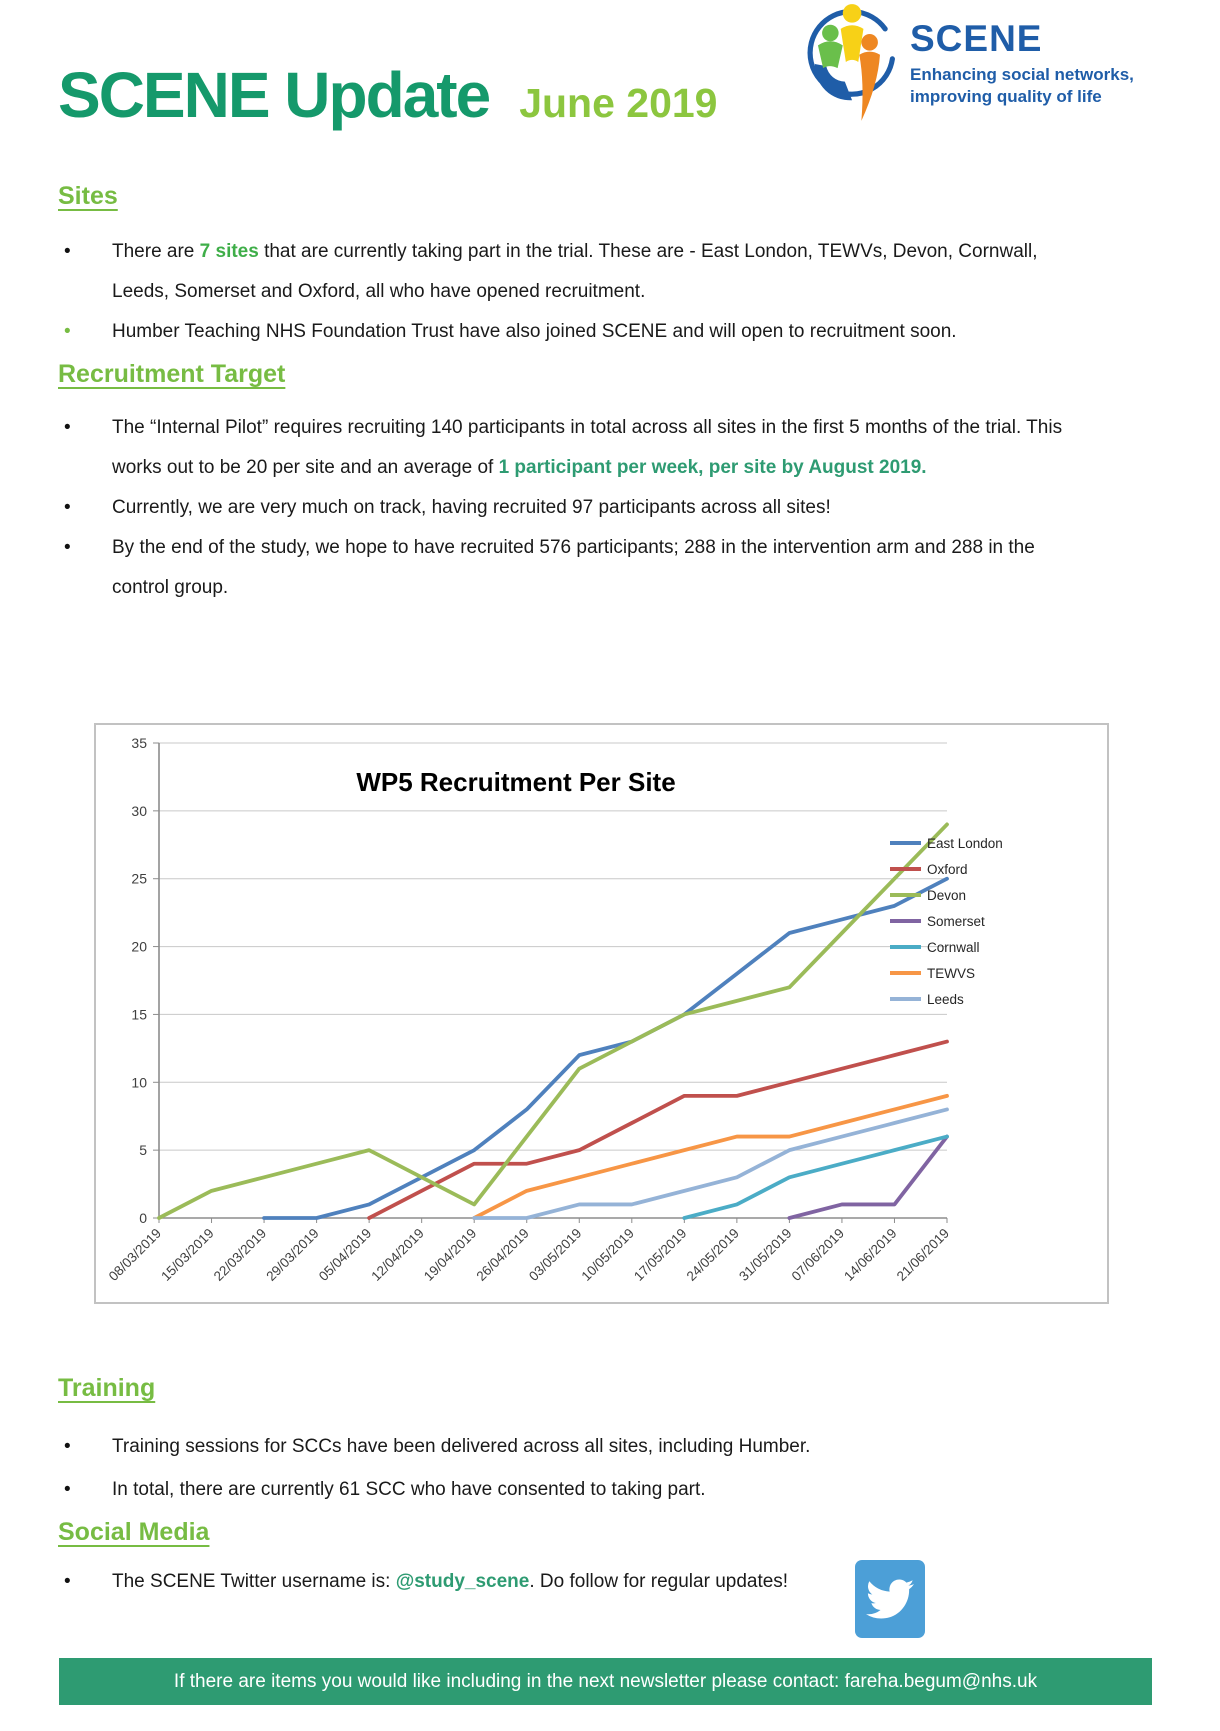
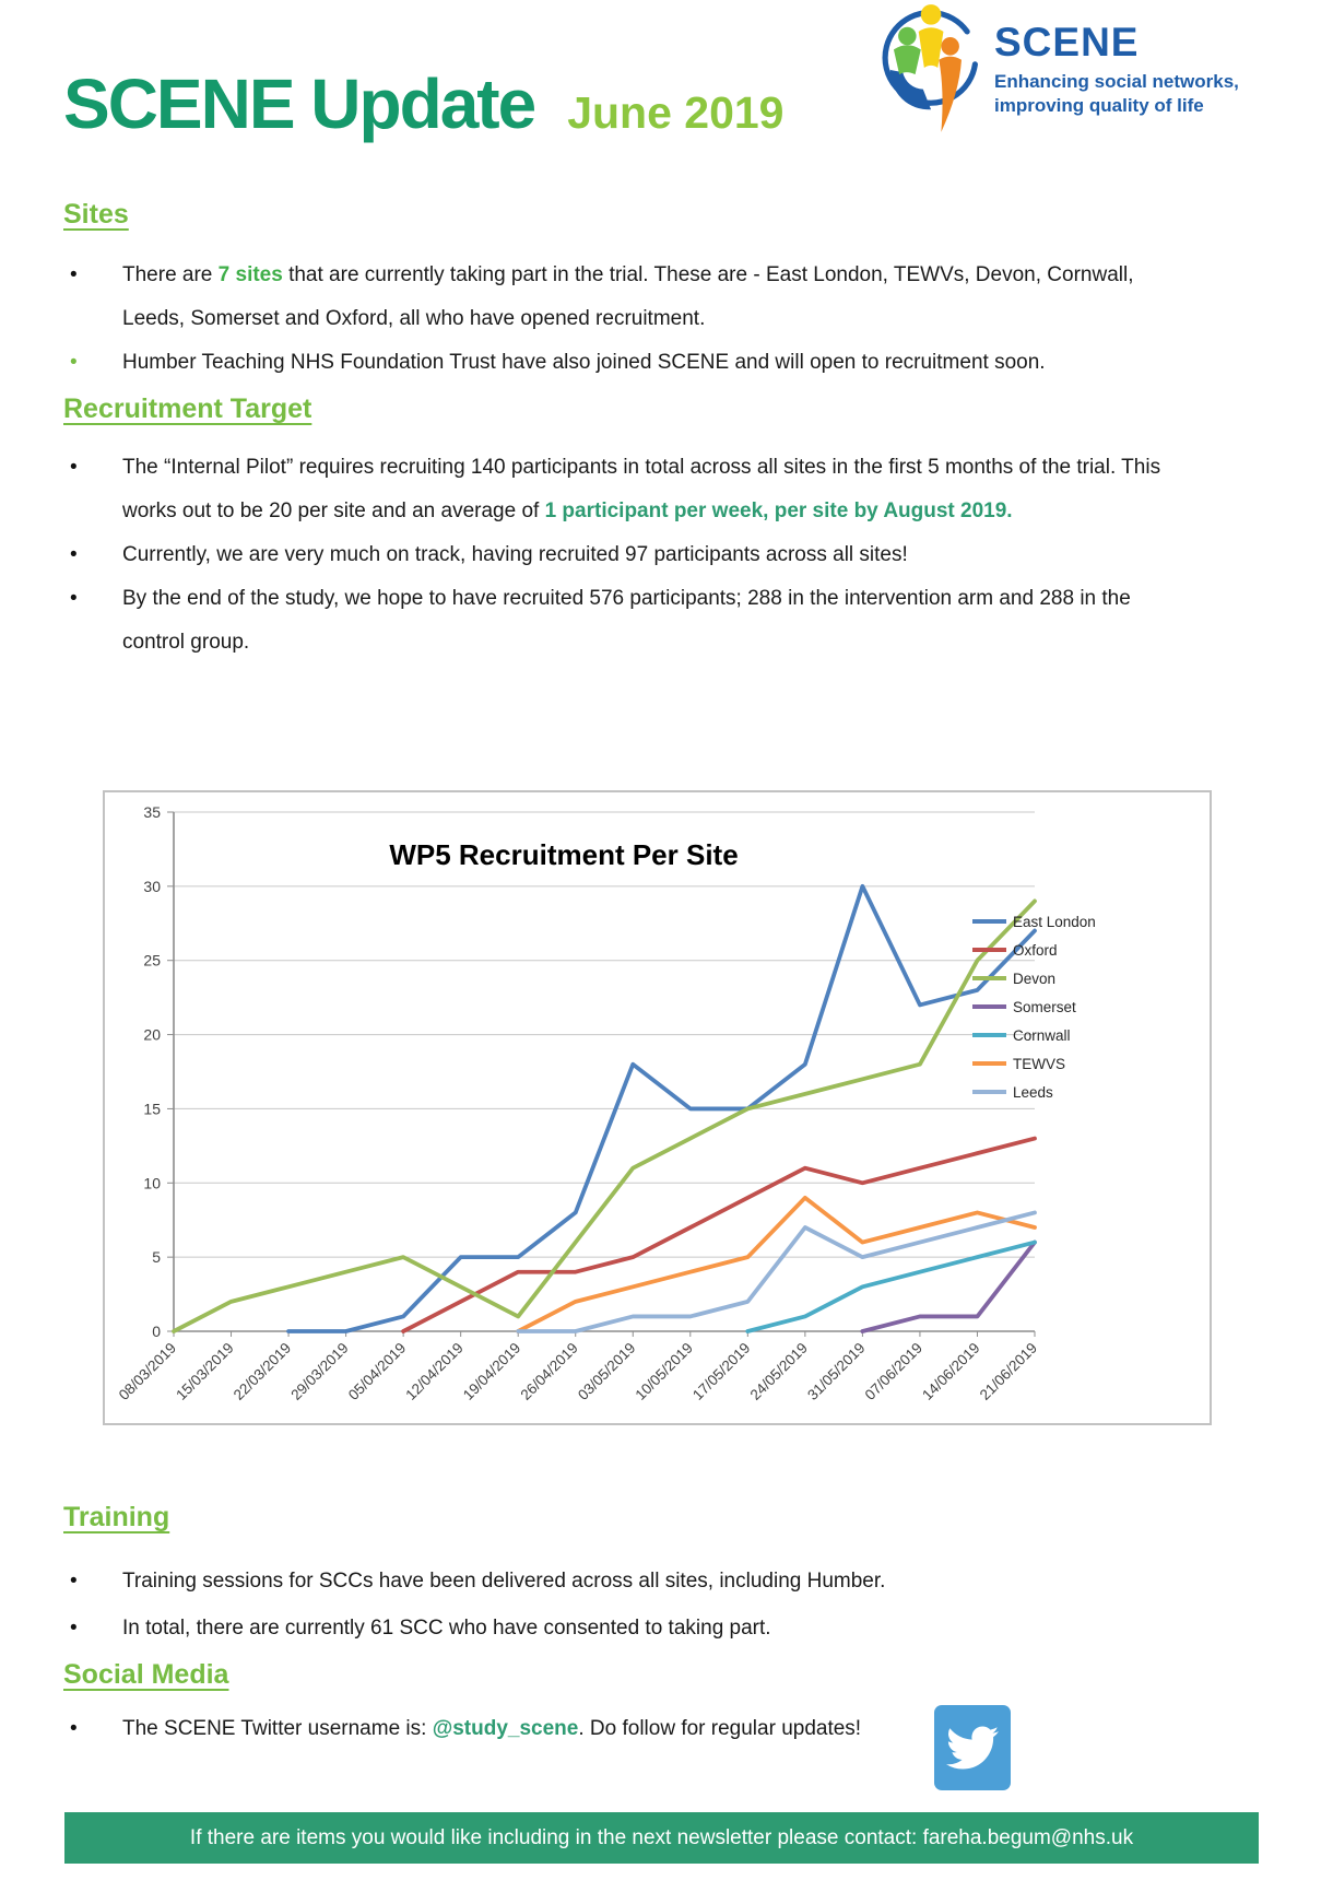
East London/12/04/2019: 3 -> 5
East London/03/05/2019: 12 -> 18
East London/10/05/2019: 13 -> 15
Oxford/24/05/2019: 9 -> 11
TEWVS/24/05/2019: 6 -> 9
Leeds/24/05/2019: 3 -> 7
East London/31/05/2019: 21 -> 30
Devon/07/06/2019: 21 -> 18
East London/21/06/2019: 25 -> 27
TEWVS/21/06/2019: 9 -> 7
